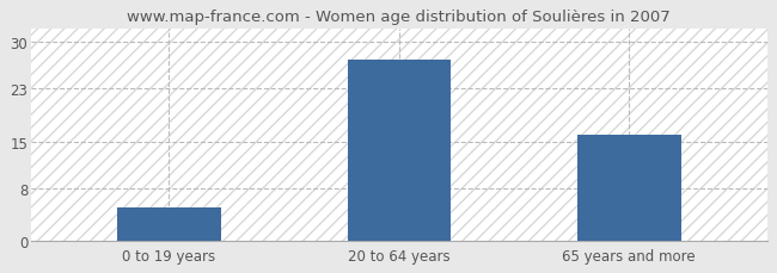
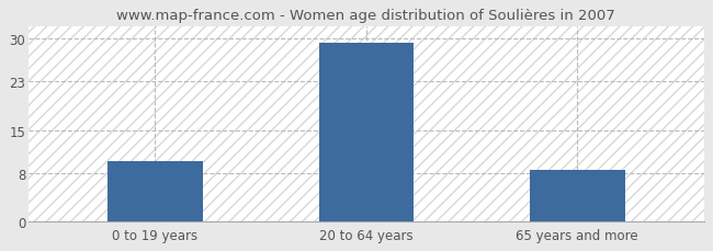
0 to 19 years: 5.0 -> 10.0
20 to 64 years: 27.4 -> 29.3
65 years and more: 16.0 -> 8.5
